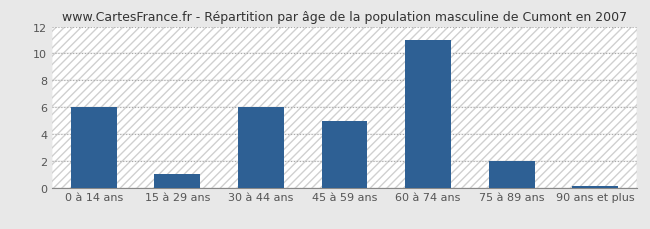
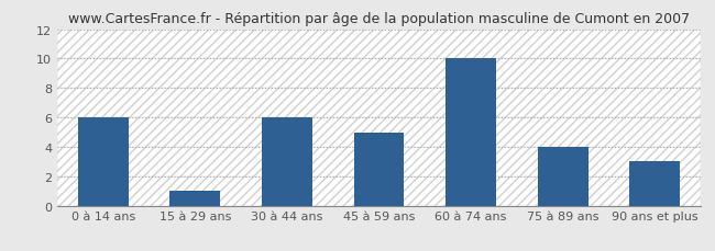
60 à 74 ans: 11.0 -> 10.0
75 à 89 ans: 2.0 -> 4.0
90 ans et plus: 0.1 -> 3.0
